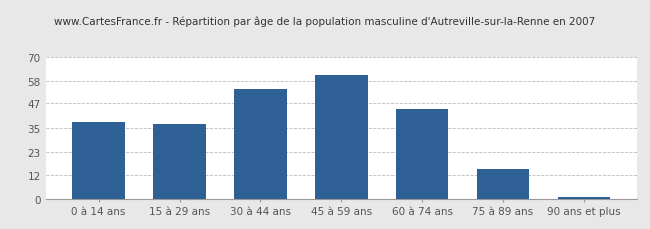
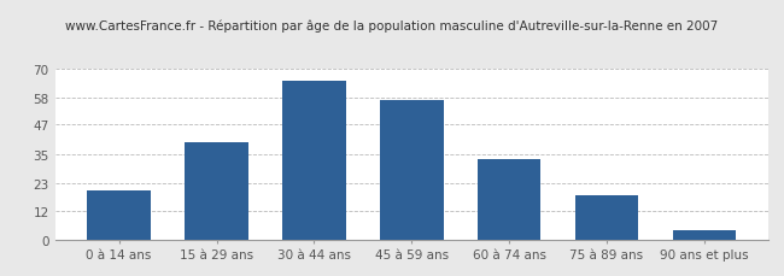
0 à 14 ans: 38 -> 20
15 à 29 ans: 37 -> 40
30 à 44 ans: 54 -> 65
45 à 59 ans: 61 -> 57
60 à 74 ans: 44 -> 33
75 à 89 ans: 15 -> 18
90 ans et plus: 1 -> 4
